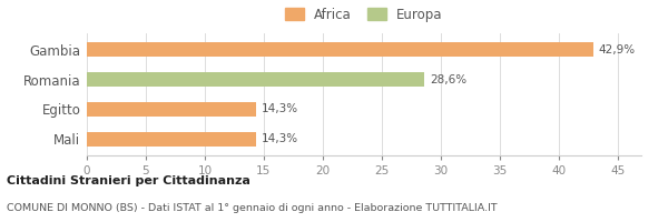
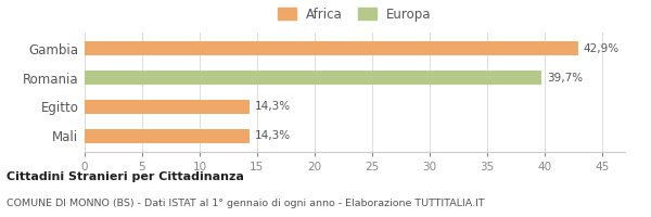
Romania: 28,6% -> 39,7%
